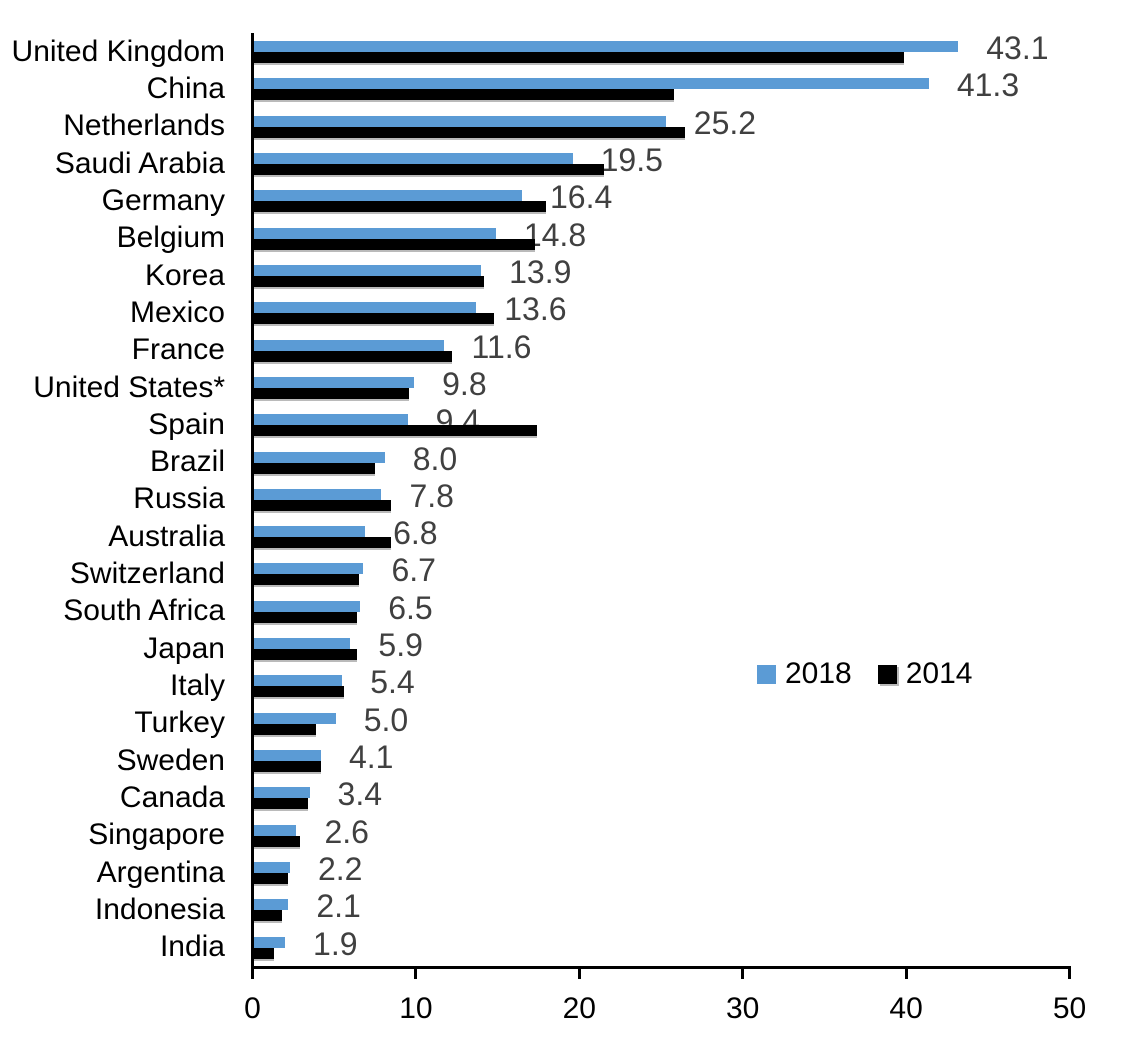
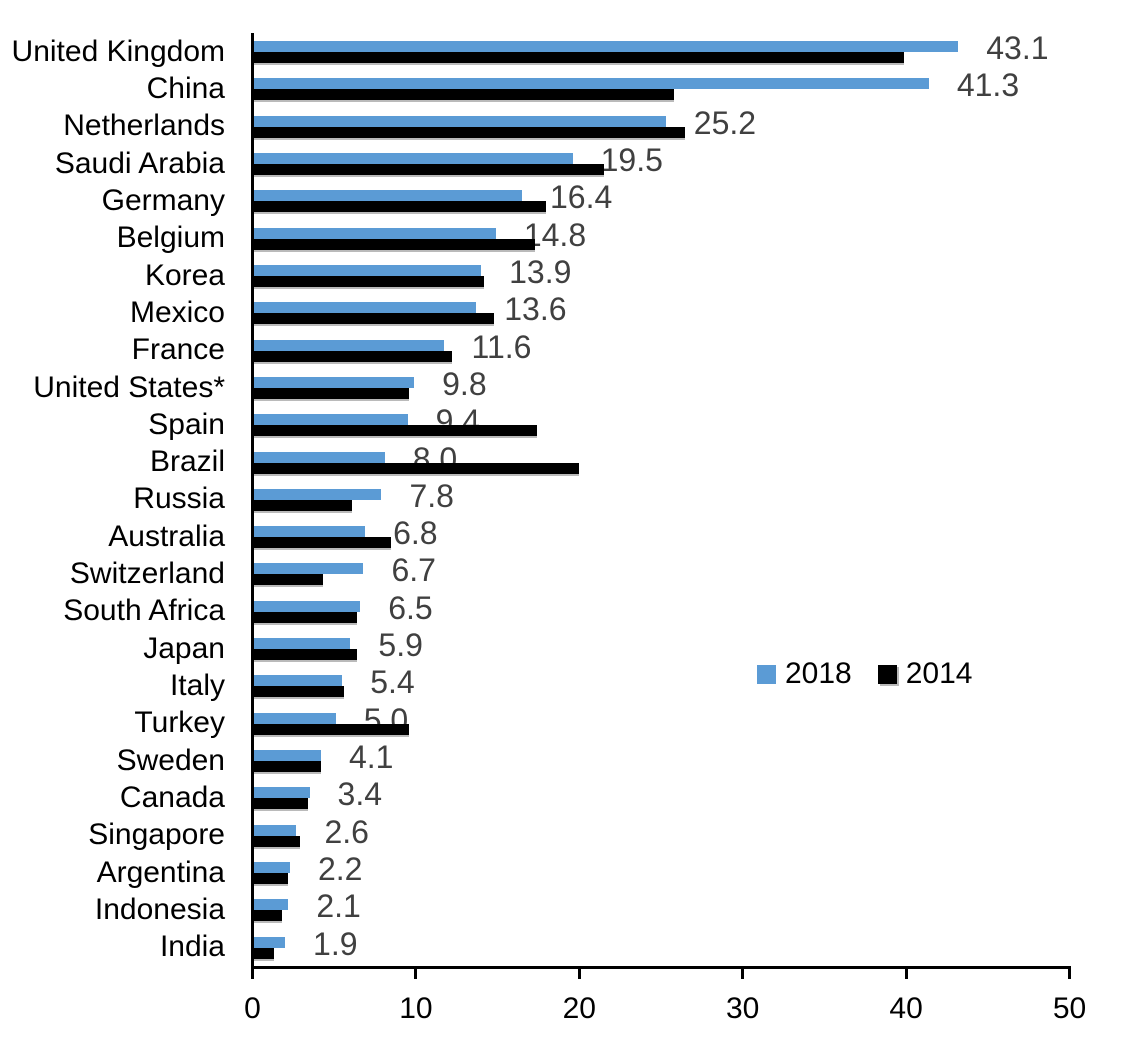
2014/Brazil: 7.4 -> 19.9
2014/Russia: 8.4 -> 6.0
2014/Switzerland: 6.4 -> 4.2
2014/Turkey: 3.8 -> 9.5
